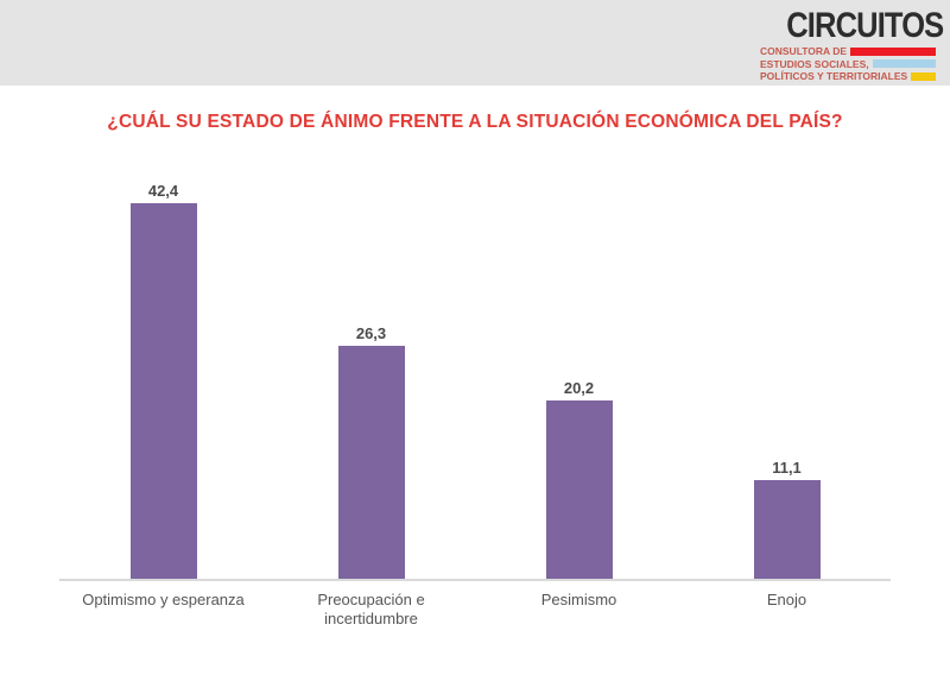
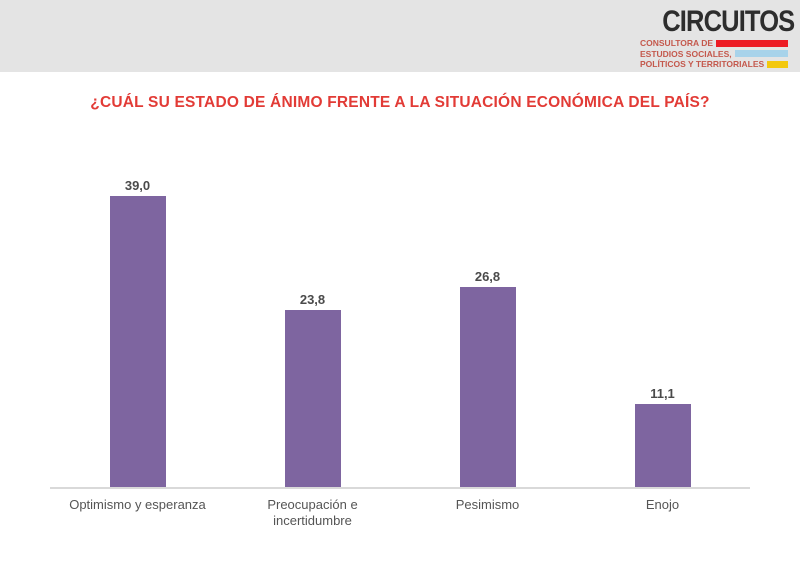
Optimismo y esperanza: 42,4 -> 39,0
Preocupación e incertidumbre: 26,3 -> 23,8
Pesimismo: 20,2 -> 26,8
